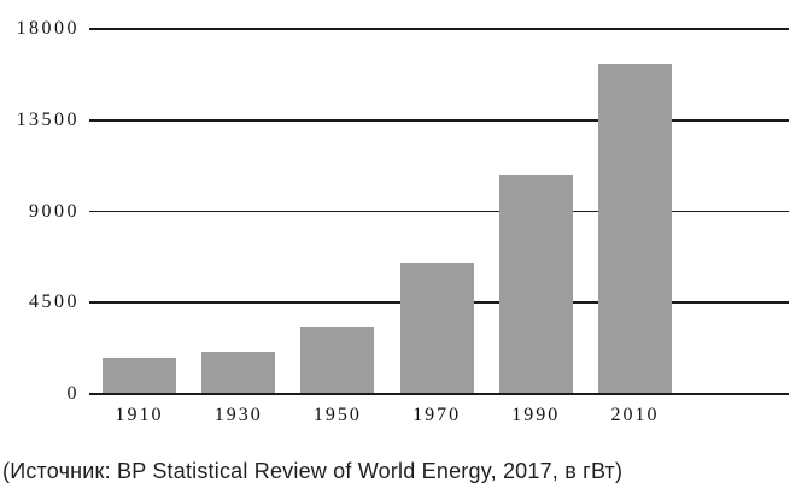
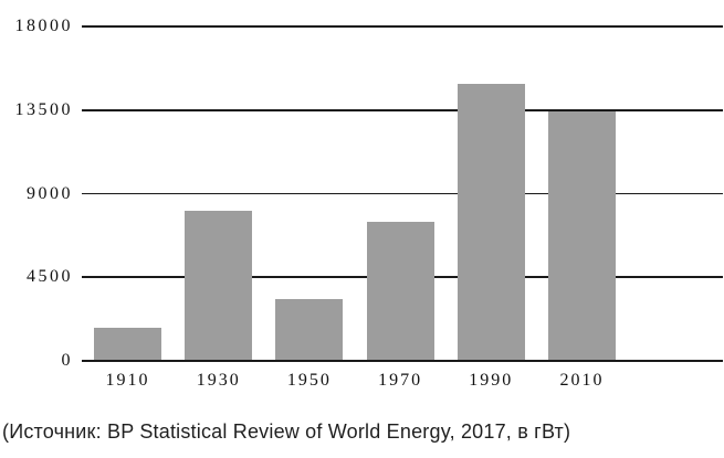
1930: 2100 -> 8100
1970: 6500 -> 7500
1990: 10800 -> 14900
2010: 16300 -> 13400
